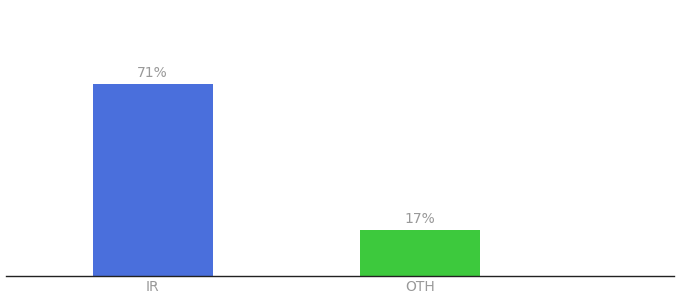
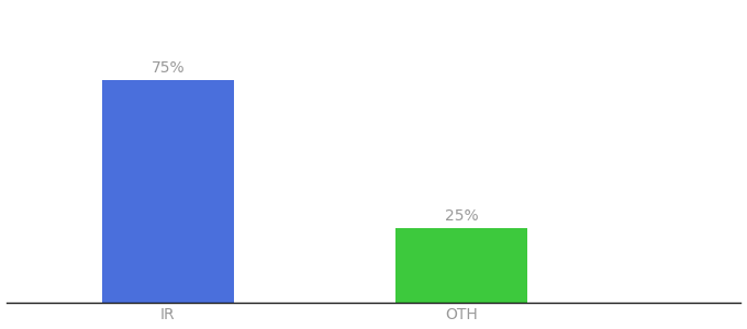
IR: 71% -> 75%
OTH: 17% -> 25%
